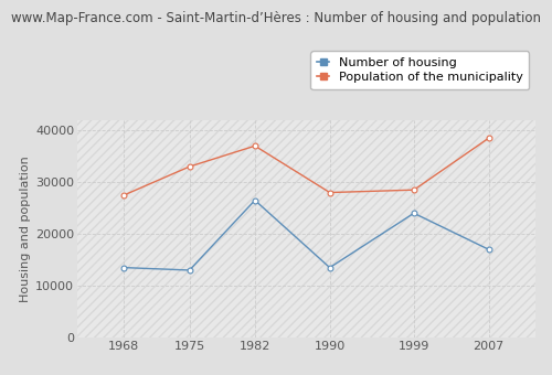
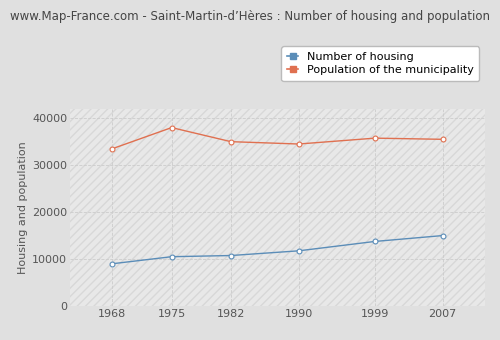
Number of housing/1968: 13500 -> 9000
Population of the municipality/1968: 27500 -> 33500
Number of housing/1975: 13000 -> 10500
Population of the municipality/1975: 33000 -> 38000
Number of housing/1982: 26500 -> 10800
Population of the municipality/1982: 37000 -> 35000
Number of housing/1990: 13500 -> 11800
Population of the municipality/1990: 28000 -> 34500
Number of housing/1999: 24000 -> 13800
Population of the municipality/1999: 28500 -> 35800
Number of housing/2007: 17000 -> 15000
Population of the municipality/2007: 38500 -> 35500
